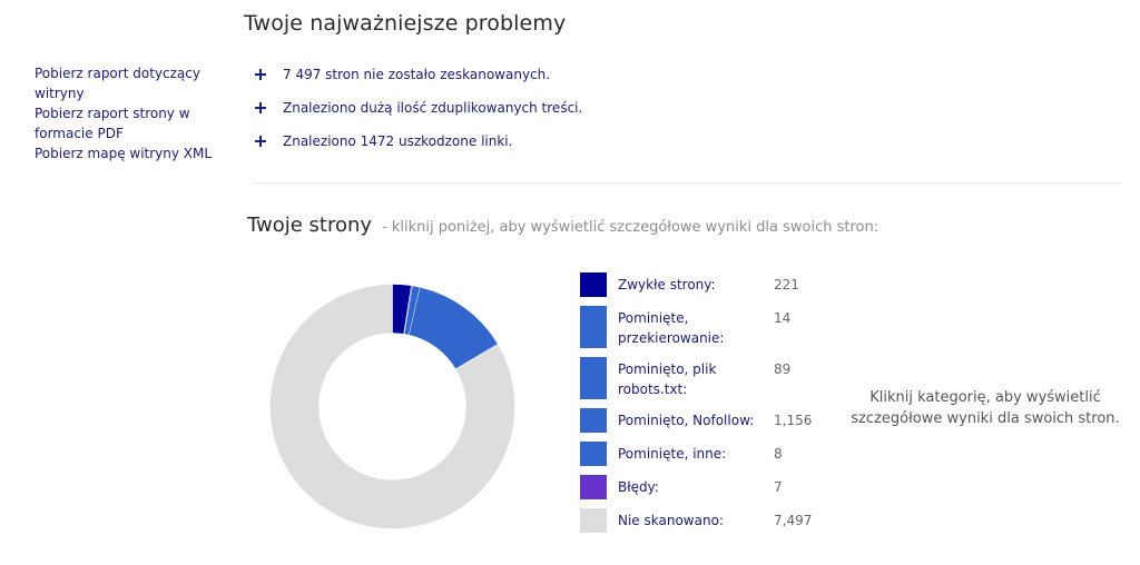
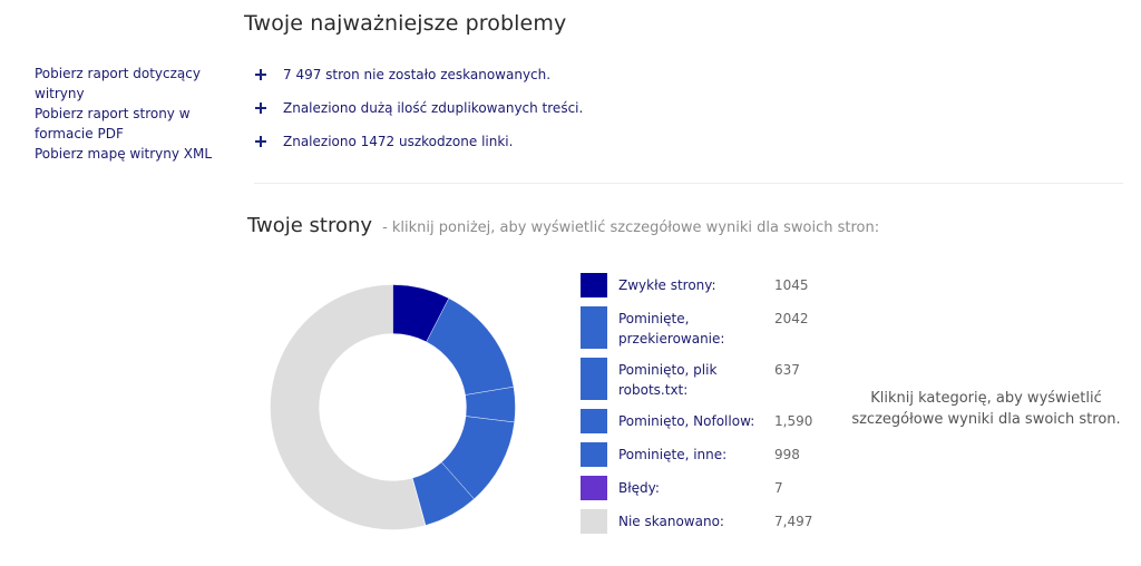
Zwykłe strony:: 221 -> 1045
Pominięte, przekierowanie:: 14 -> 2042
Pominięto, plik robots.txt:: 89 -> 637
Pominięto, Nofollow:: 1,156 -> 1,590
Pominięte, inne:: 8 -> 998
